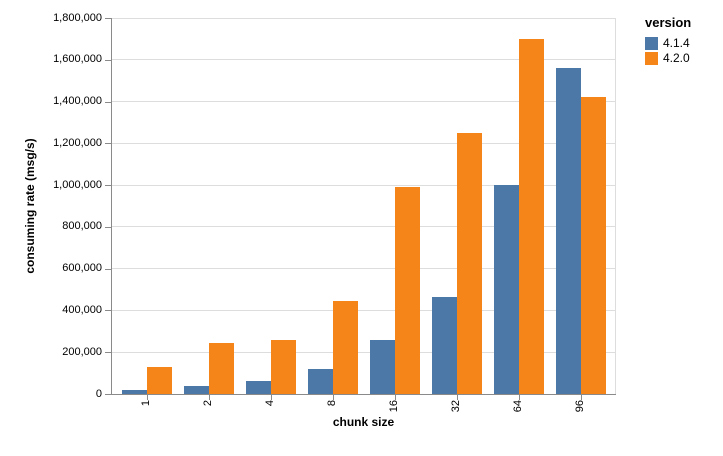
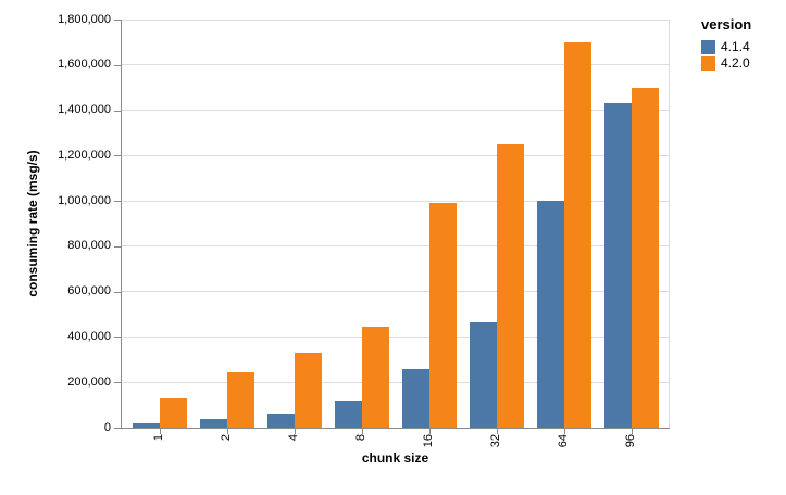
4.2.0/4: 260000 -> 330000
4.1.4/96: 1560000 -> 1430000
4.2.0/96: 1420000 -> 1500000
